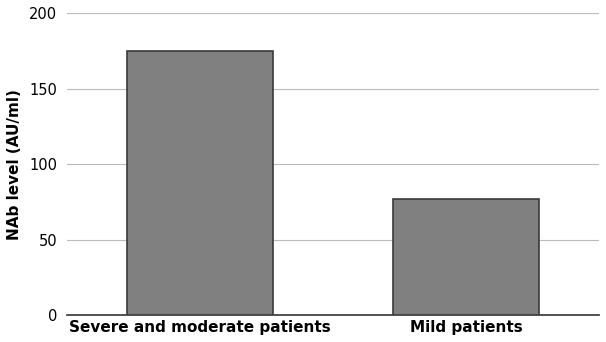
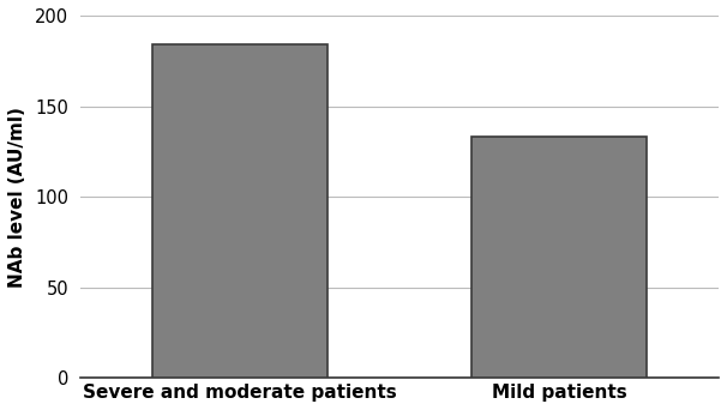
Severe and moderate patients: 175 -> 184
Mild patients: 77 -> 133
